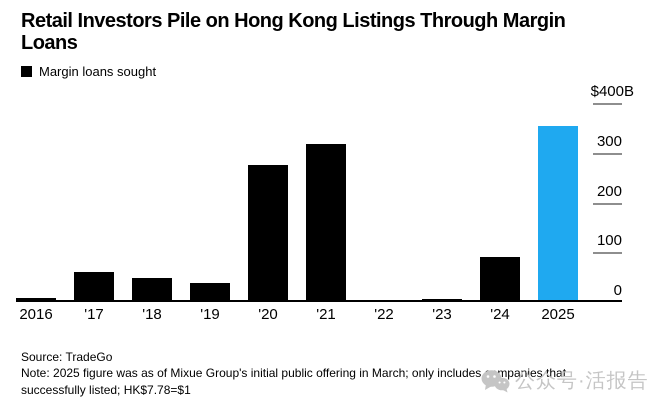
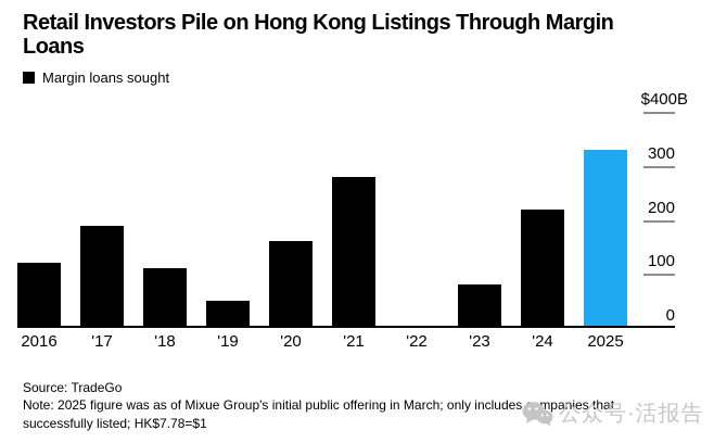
2016: 10 -> 120
'17: 60 -> 190
'18: 50 -> 110
'19: 40 -> 50
'20: 280 -> 160
'21: 320 -> 280
'23: 10 -> 80
'24: 90 -> 220
2025: 350 -> 330
